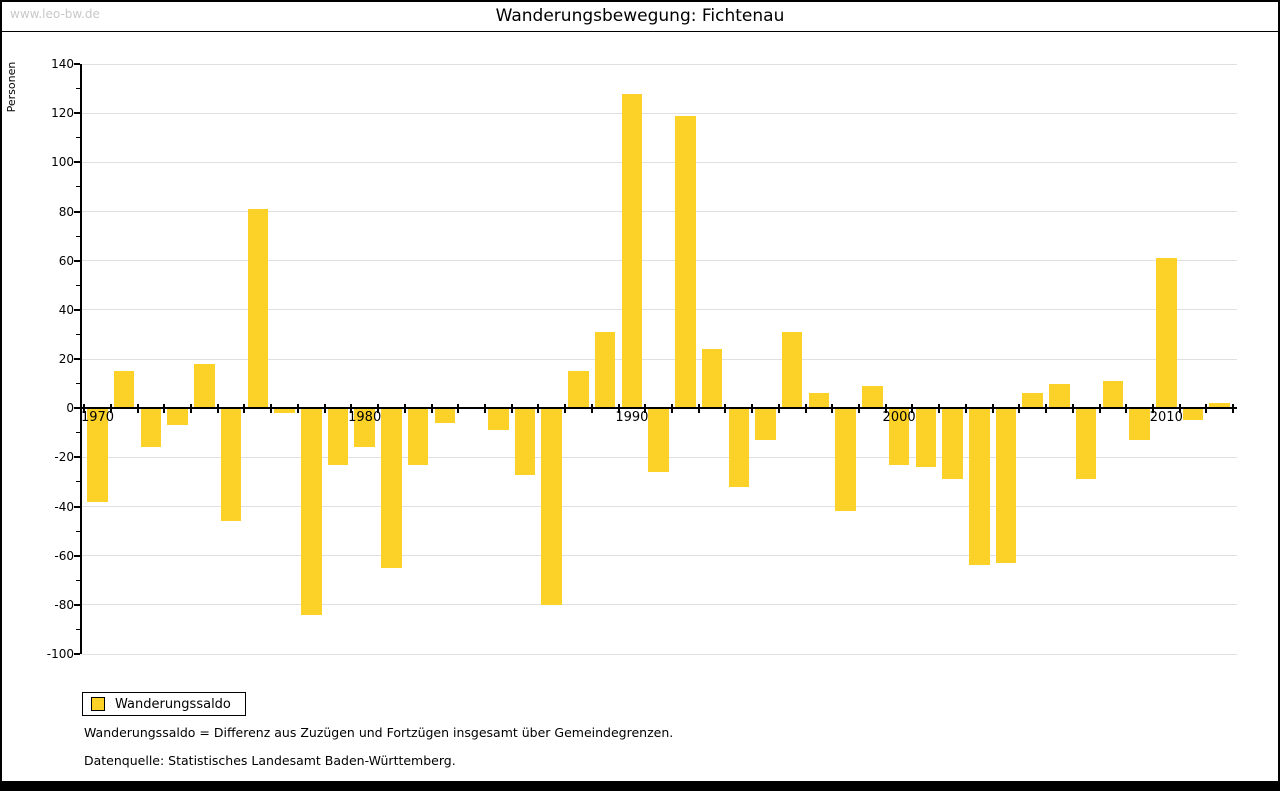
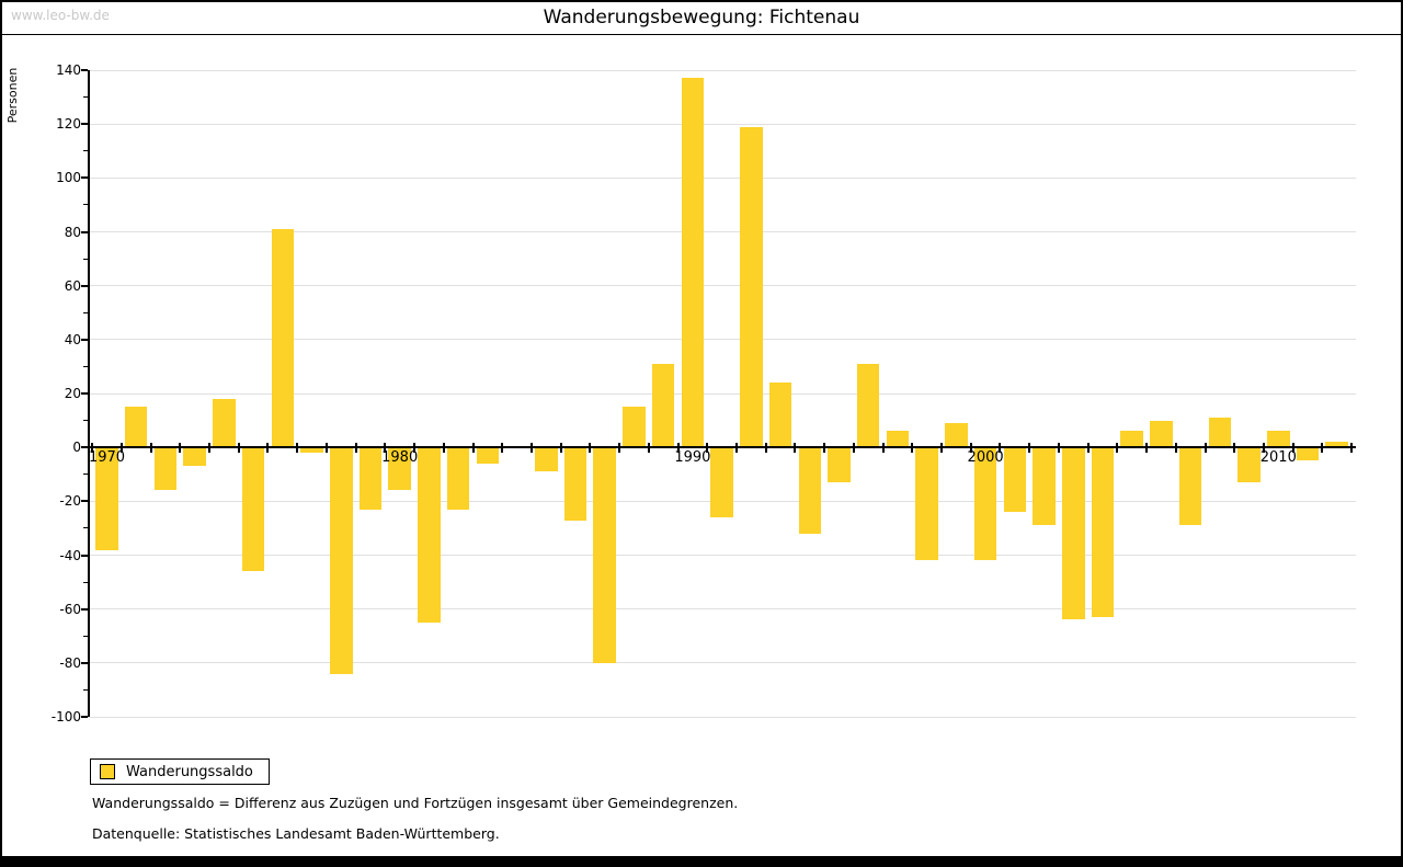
1990: 128 -> 137
2000: -23 -> -42
2010: 61 -> 6
